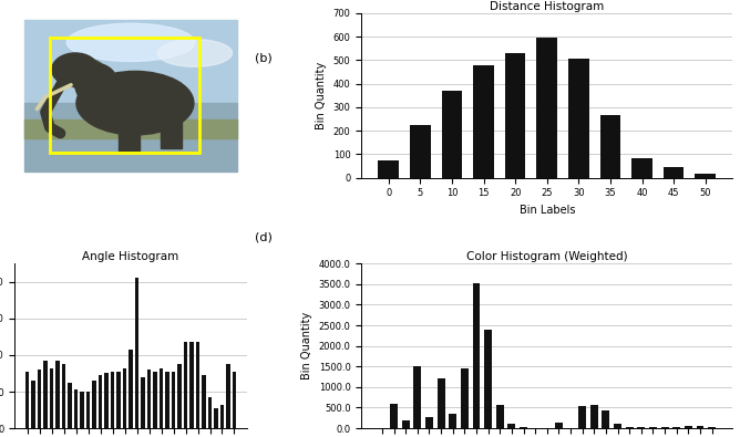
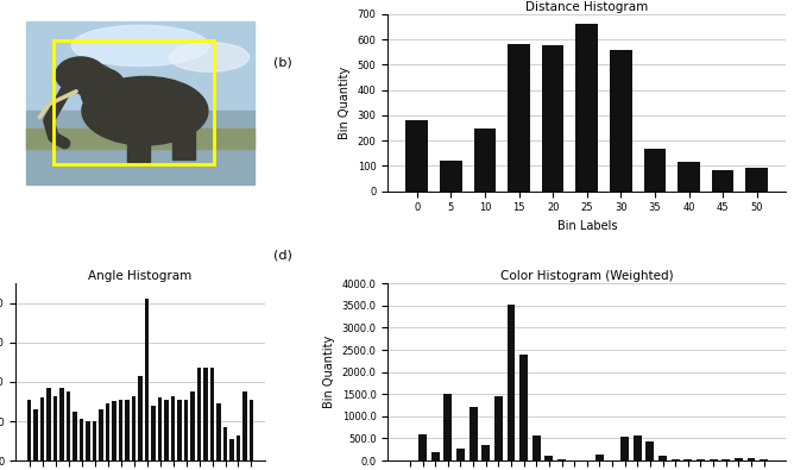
Distance Histogram/0: 75 -> 280
Distance Histogram/5: 225 -> 120
Distance Histogram/10: 370 -> 250
Distance Histogram/15: 480 -> 580
Distance Histogram/20: 530 -> 575
Distance Histogram/25: 595 -> 660
Distance Histogram/30: 505 -> 560
Distance Histogram/35: 265 -> 170
Distance Histogram/40: 85 -> 115
Distance Histogram/45: 45 -> 85
Distance Histogram/50: 20 -> 95
